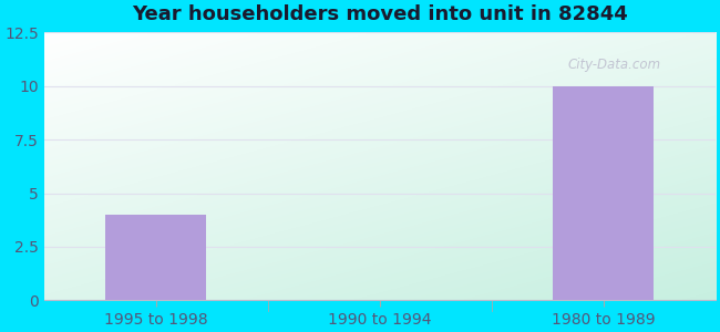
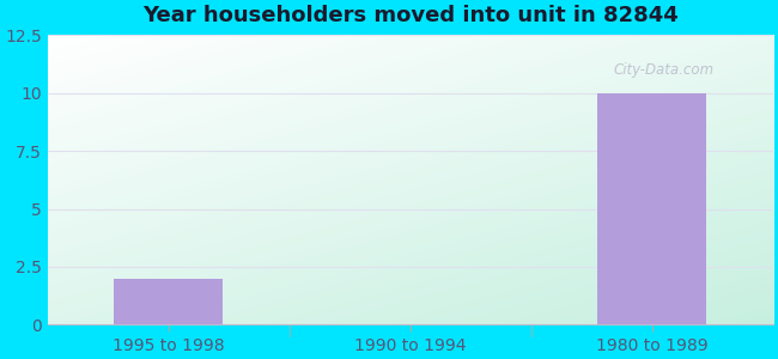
1995 to 1998: 4 -> 2
